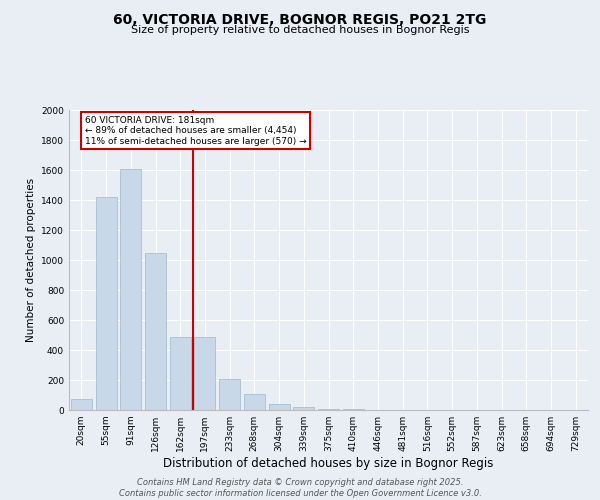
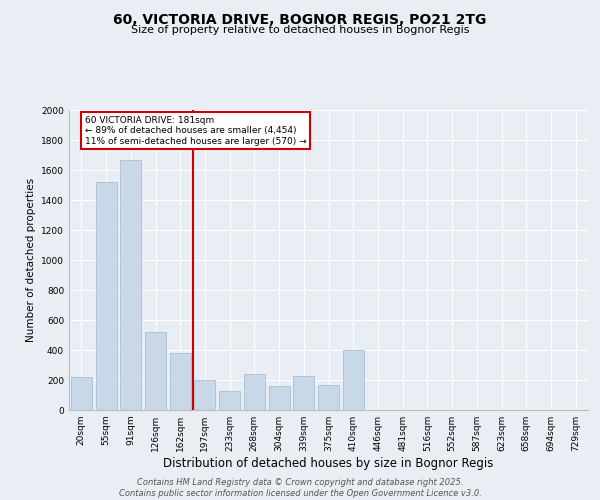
20sqm: 80 -> 220
55sqm: 1420 -> 1520
91sqm: 1610 -> 1670
126sqm: 1050 -> 520
162sqm: 490 -> 380
197sqm: 490 -> 200
233sqm: 210 -> 130
268sqm: 100 -> 240
304sqm: 40 -> 160
339sqm: 20 -> 230
375sqm: 10 -> 170
410sqm: 0 -> 400
